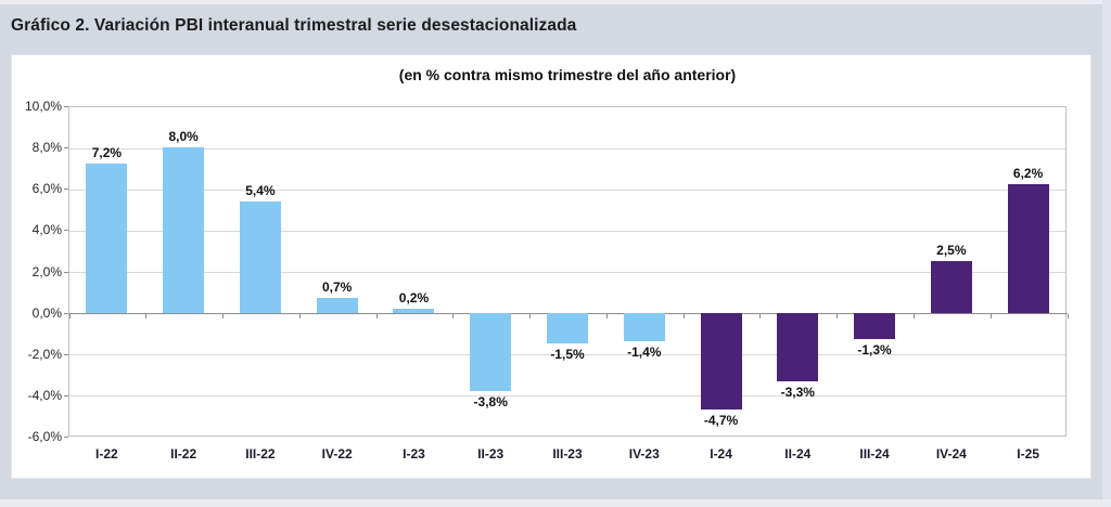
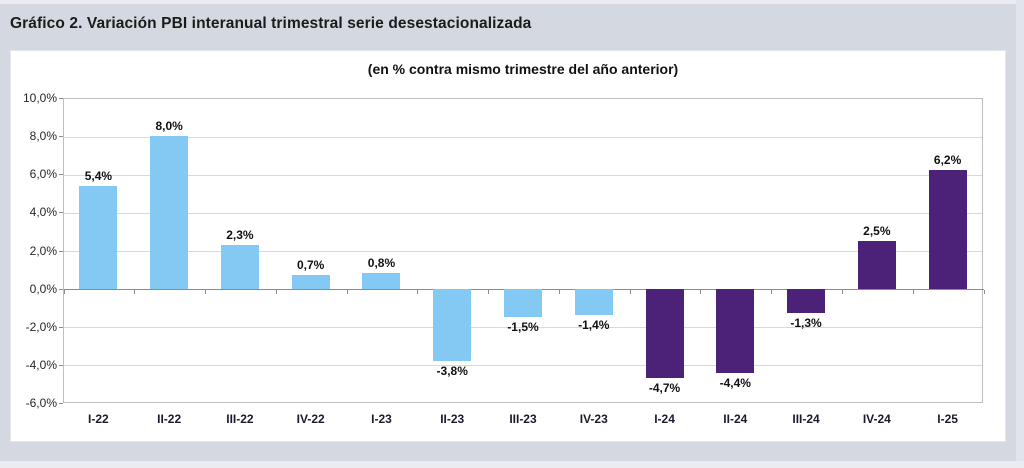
I-22: 7,2% -> 5,4%
III-22: 5,4% -> 2,3%
I-23: 0,2% -> 0,8%
II-24: -3,3% -> -4,4%
